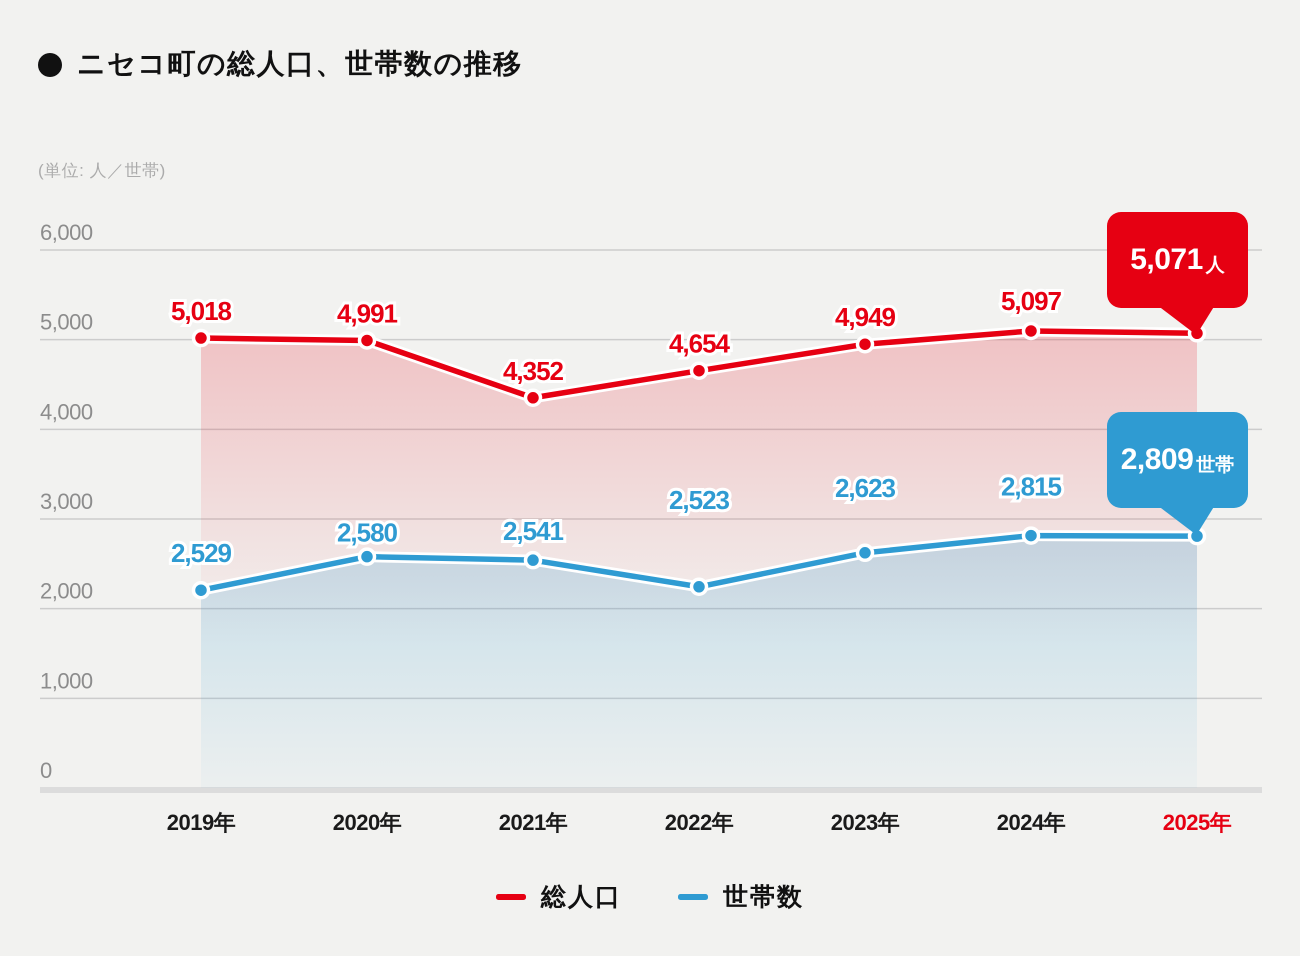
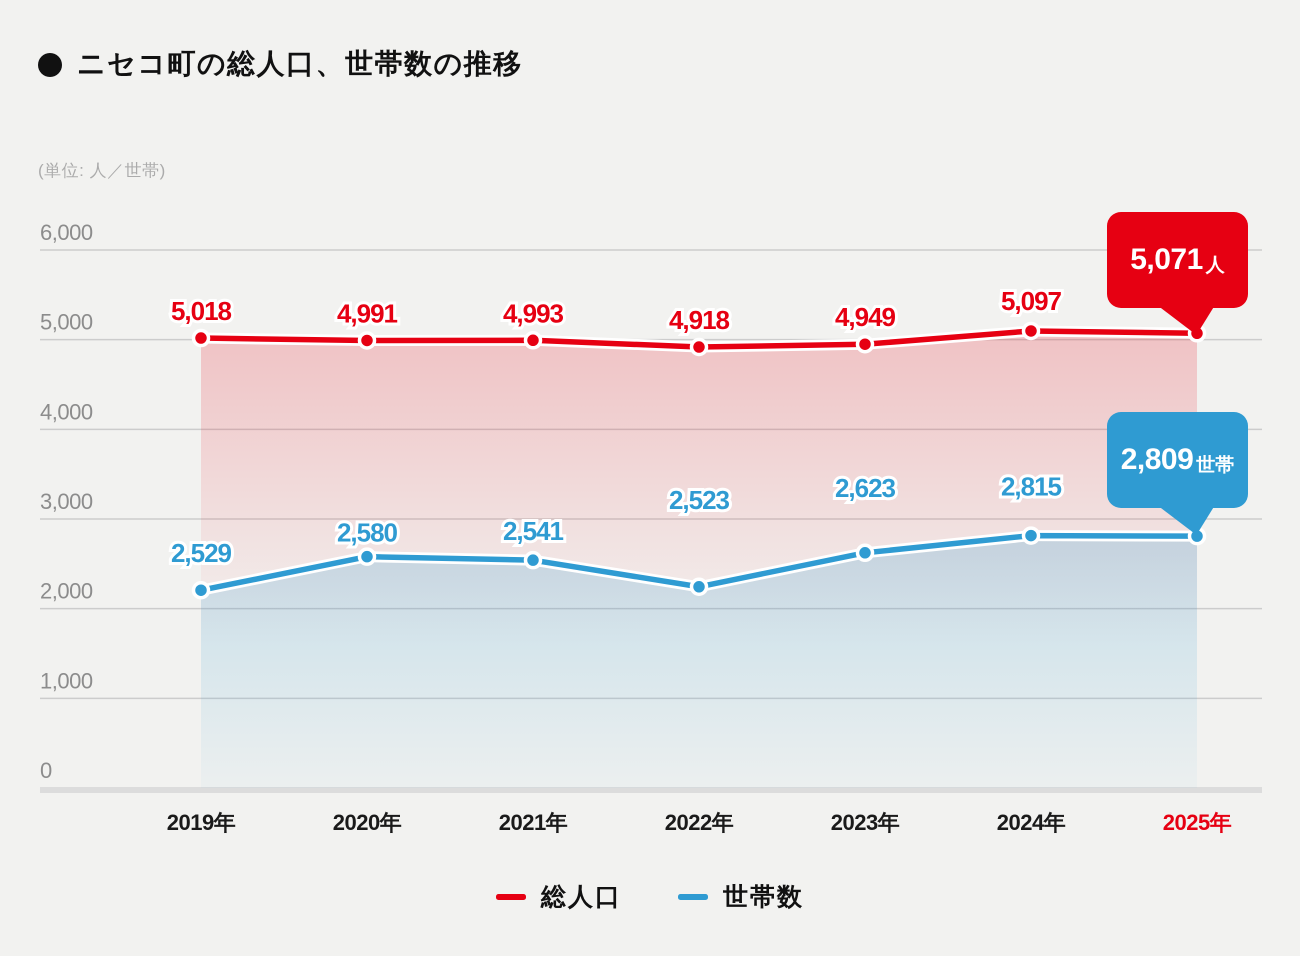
総人口/2021年: 4,352 -> 4,993
総人口/2022年: 4,654 -> 4,918
